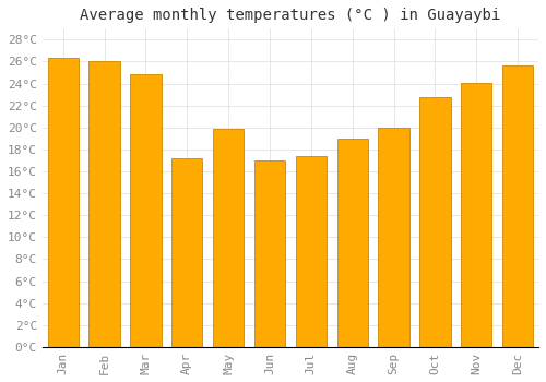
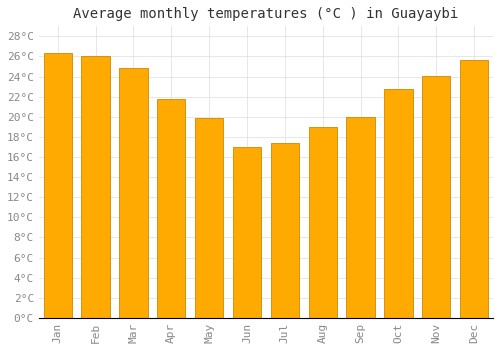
Apr: 17.2°C -> 21.8°C
